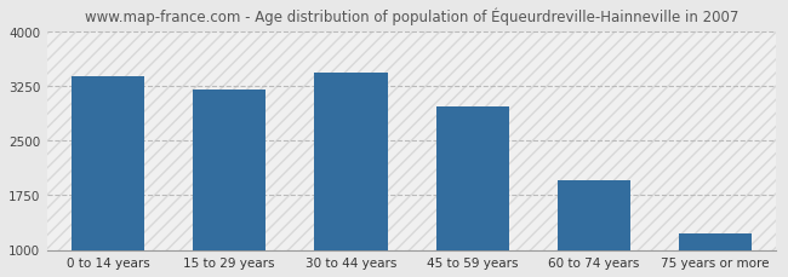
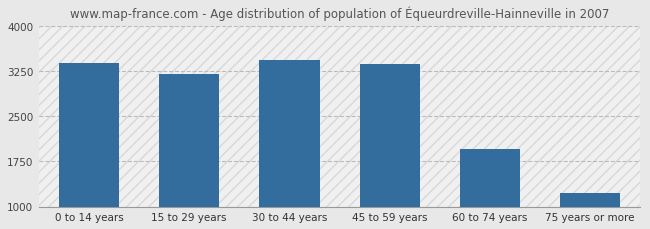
45 to 59 years: 2960 -> 3370
